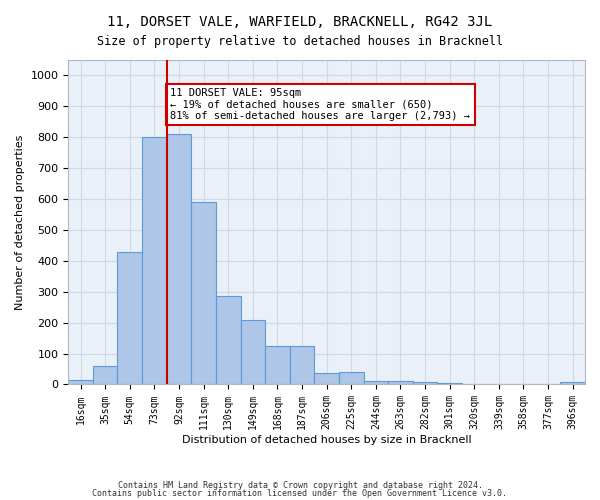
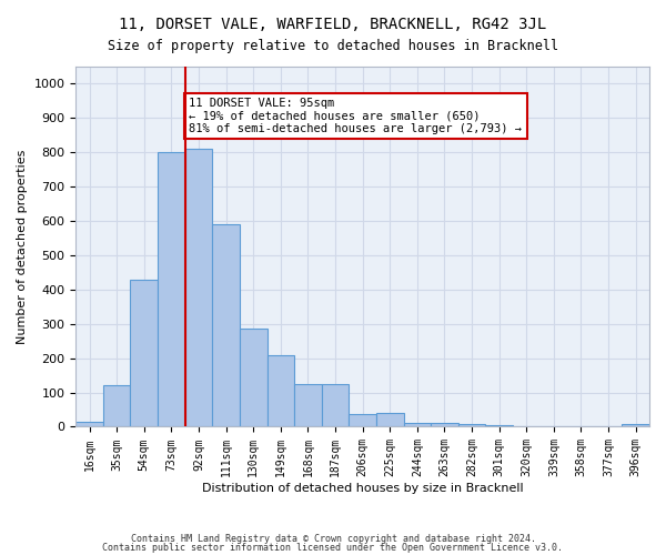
35sqm: 60 -> 120
